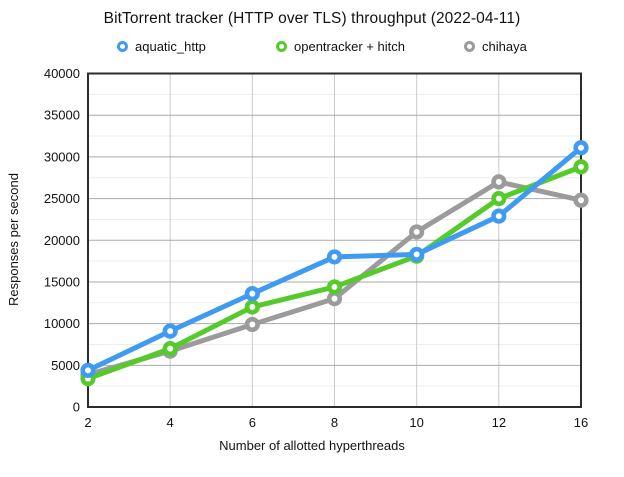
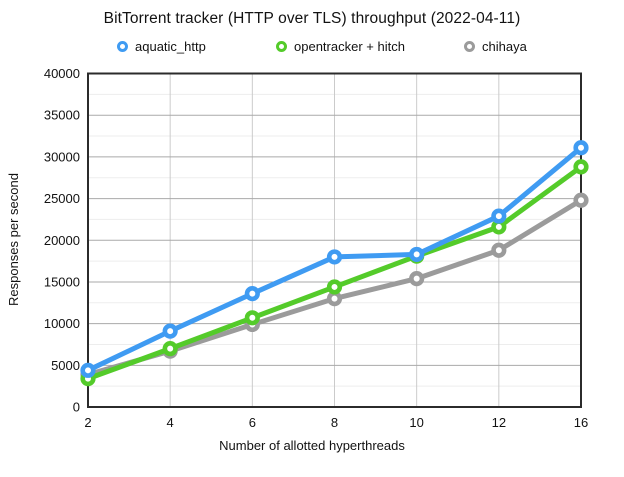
opentracker + hitch/6: 12000 -> 11000
chihaya/10: 21000 -> 15000
opentracker + hitch/12: 25000 -> 22000
chihaya/12: 27000 -> 19000
